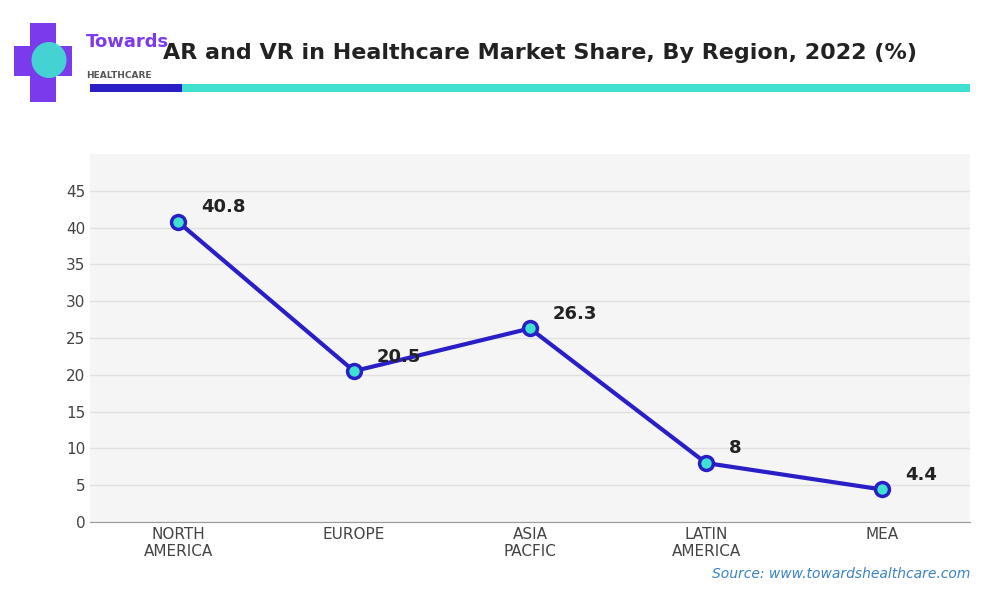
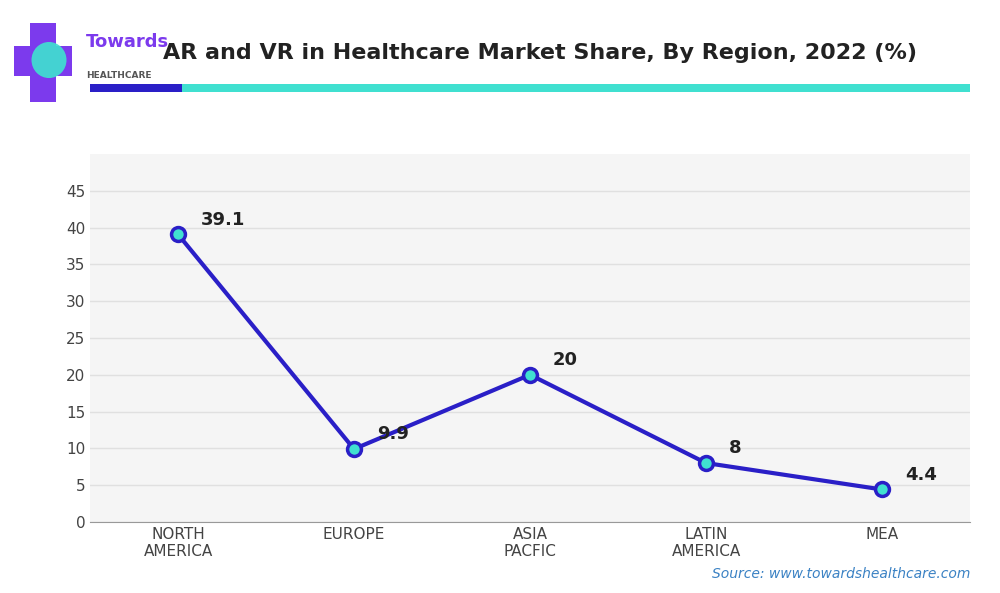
NORTH AMERICA: 40.8 -> 39.1
EUROPE: 20.5 -> 9.9
ASIA PACFIC: 26.3 -> 20
